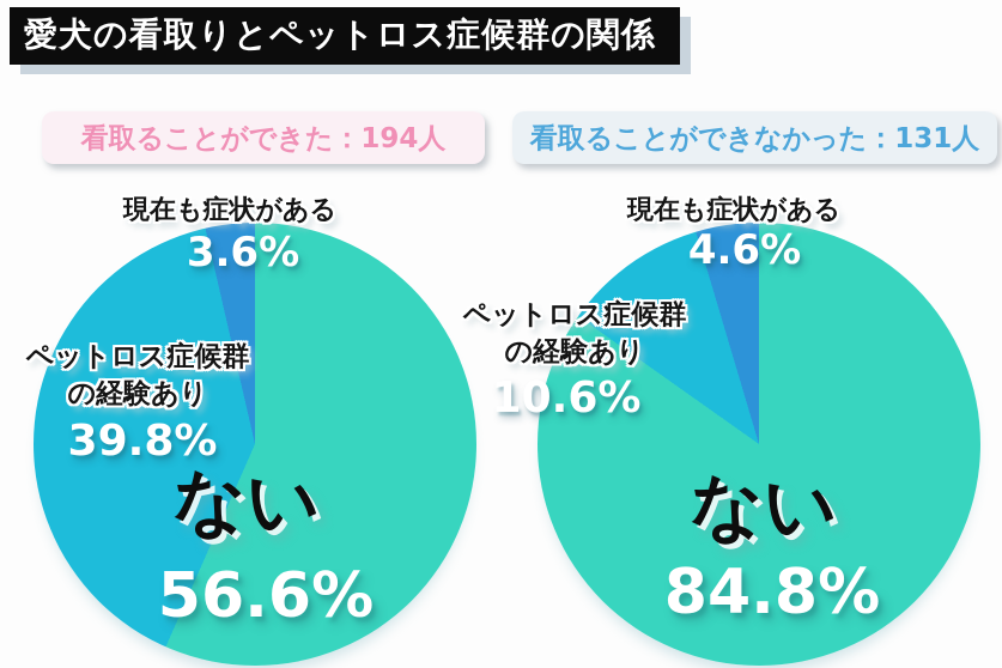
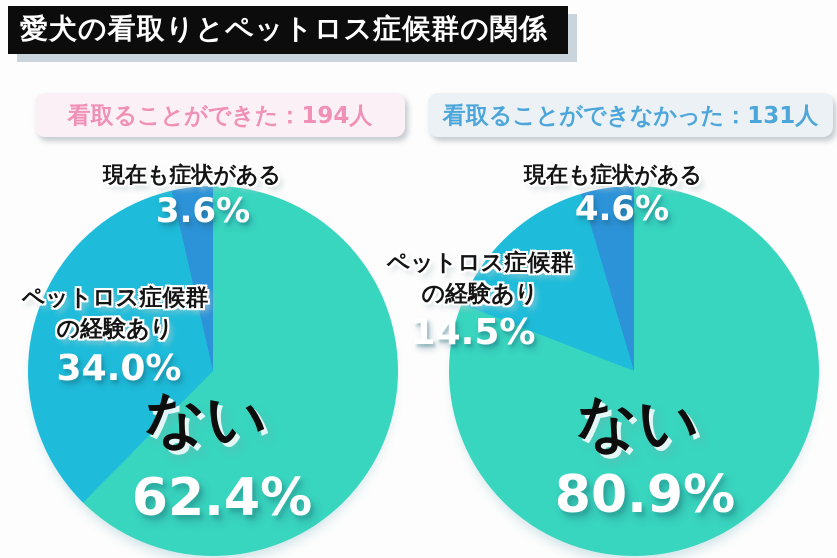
看取ることができた：194人/ない: 56.6% -> 62.4%
看取ることができた：194人/ペットロス症候群の経験あり: 39.8% -> 34.0%
看取ることができなかった：131人/ない: 84.8% -> 80.9%
看取ることができなかった：131人/ペットロス症候群の経験あり: 10.6% -> 14.5%
